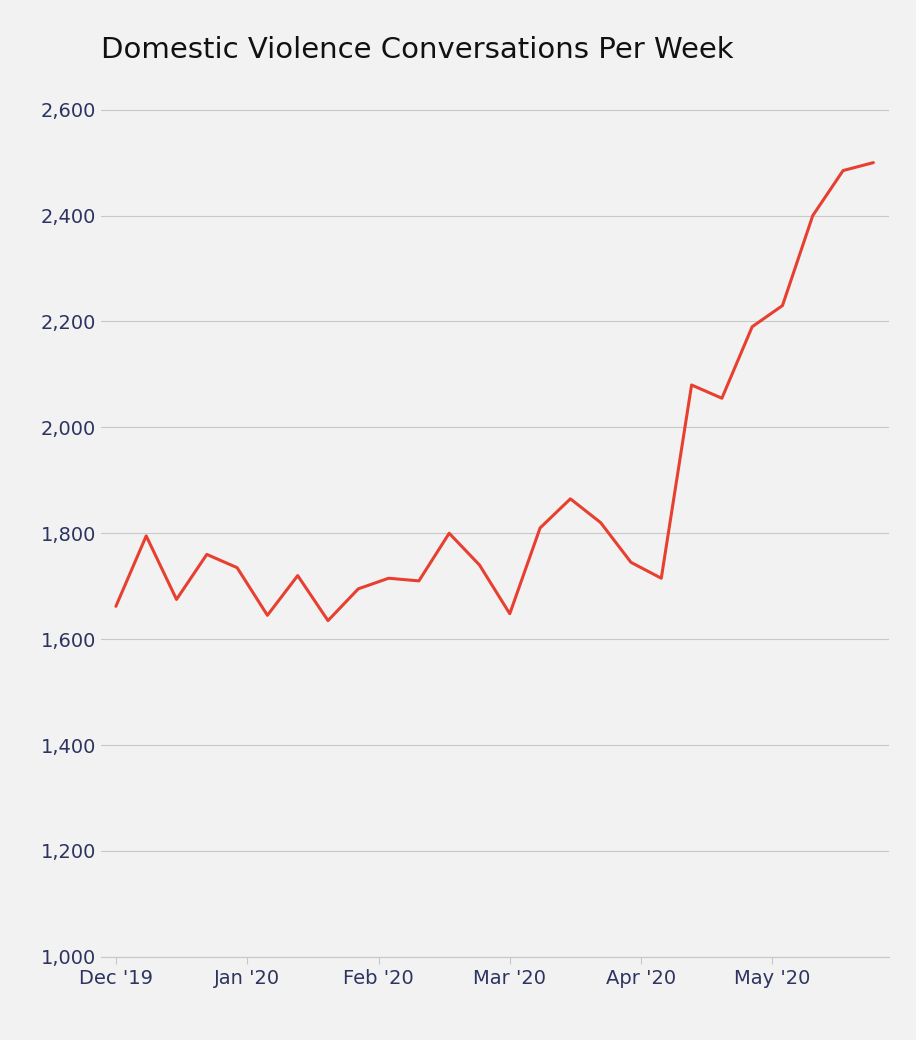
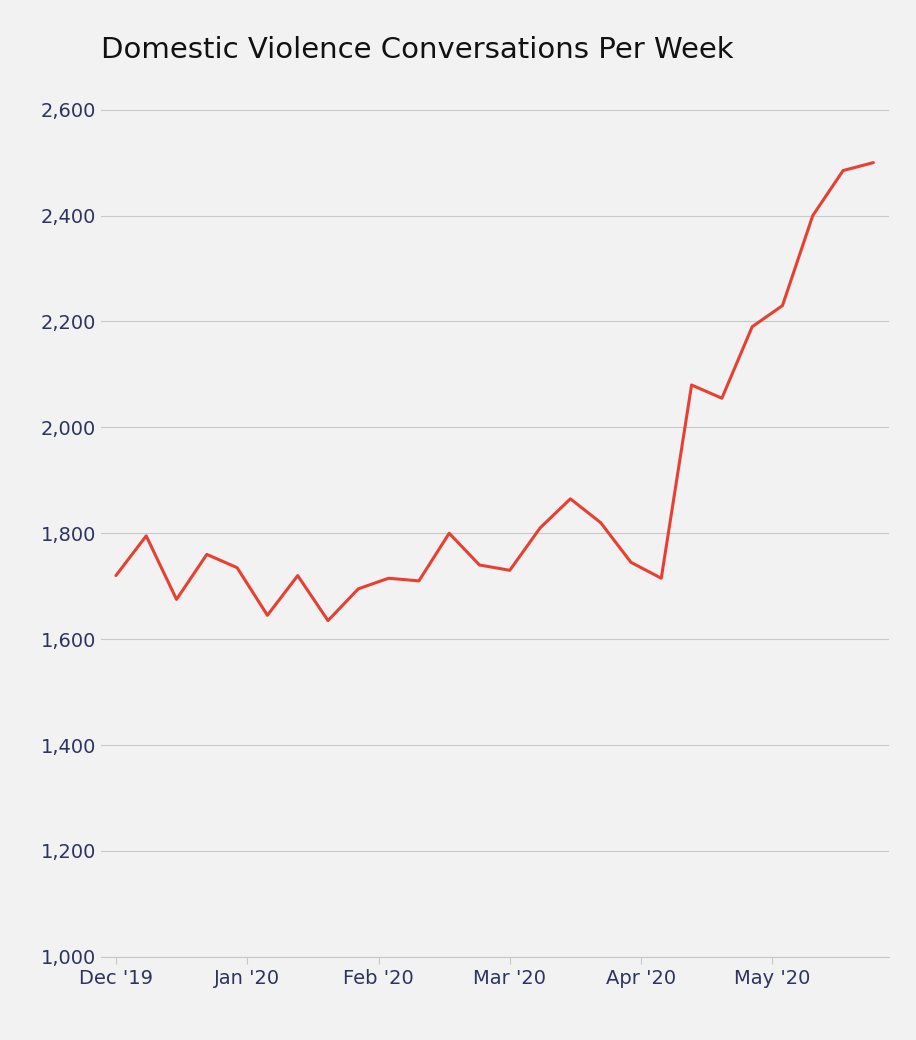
Dec '19: 1,662 -> 1,720
Mar '20: 1,648 -> 1,730
